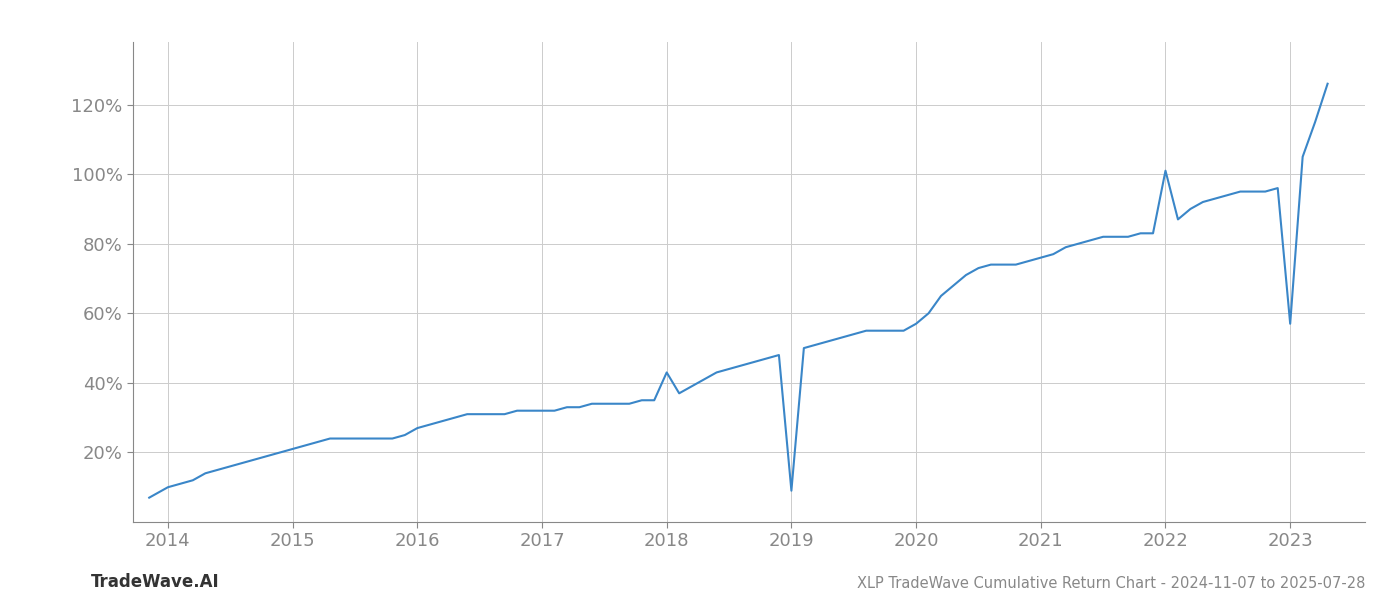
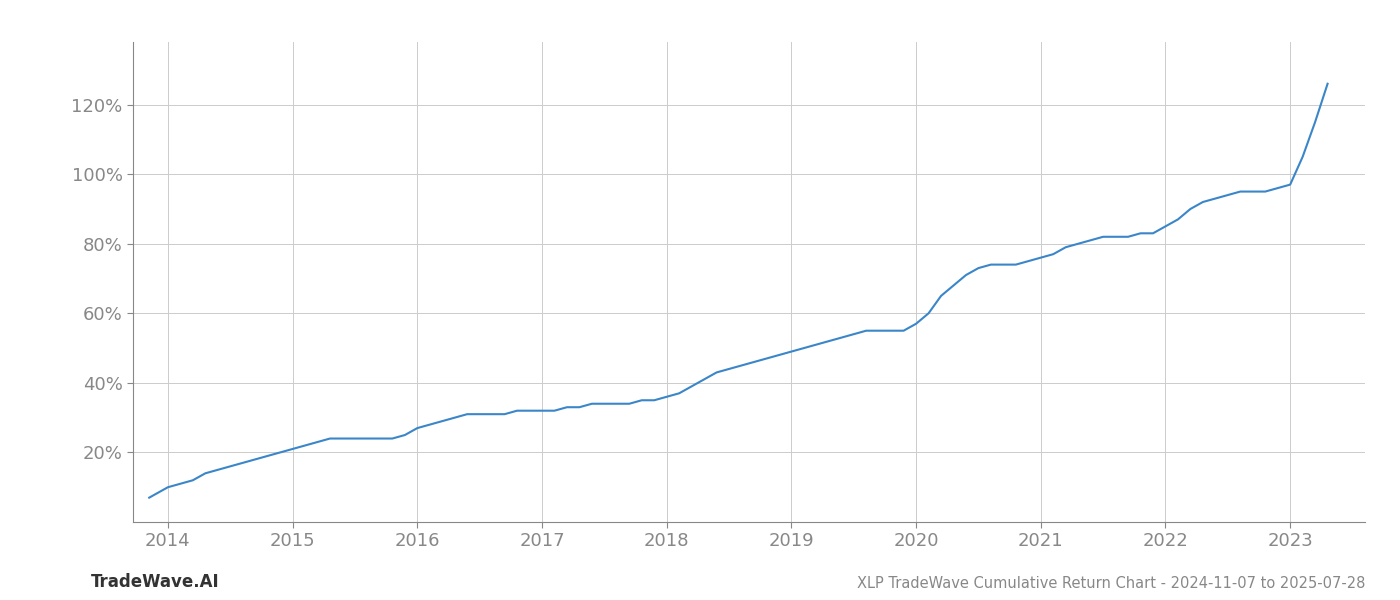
2018: 43% -> 36%
2019: 9% -> 49%
2022: 101% -> 85%
2023: 57% -> 97%
